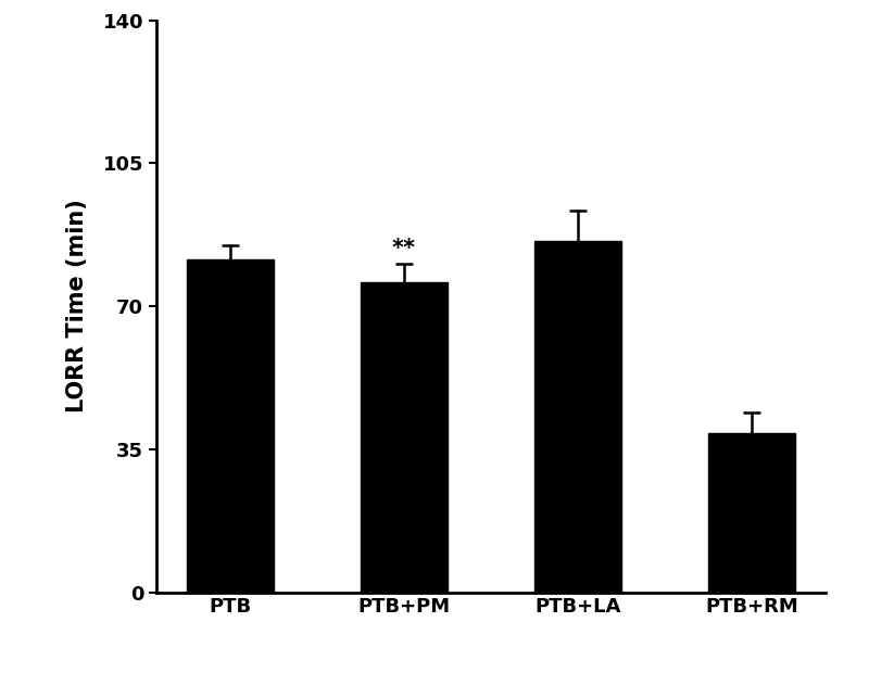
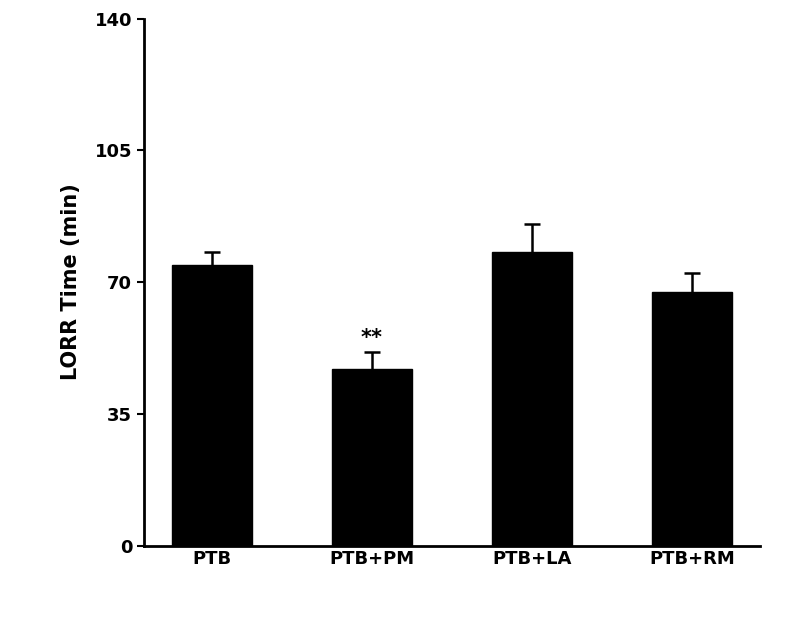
PTB: 81.5 -> 74.5
PTB+PM: 76.0 -> 47.0
PTB+LA: 86.0 -> 78.0
PTB+RM: 39.0 -> 67.5
